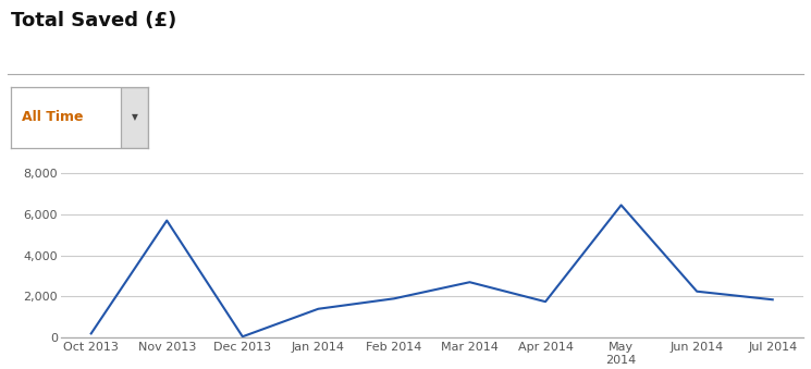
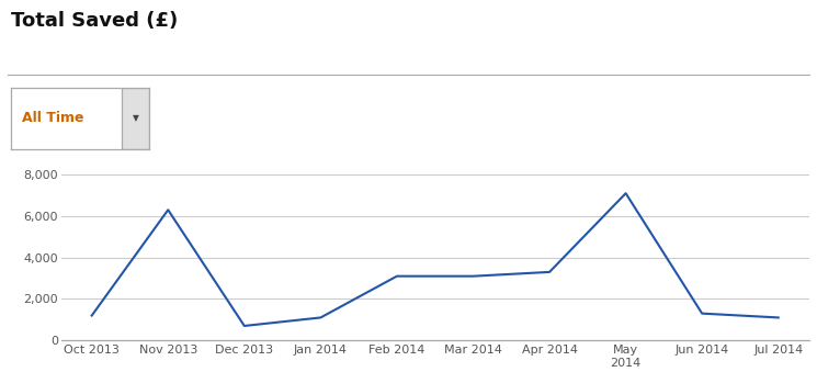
Oct 2013: 200 -> 1,200
Nov 2013: 5,700 -> 6,300
Dec 2013: 0 -> 700
Jan 2014: 1,400 -> 1,100
Feb 2014: 1,900 -> 3,100
Mar 2014: 2,700 -> 3,100
Apr 2014: 1,800 -> 3,300
May 2014: 6,400 -> 7,100
Jun 2014: 2,200 -> 1,300
Jul 2014: 1,800 -> 1,100
